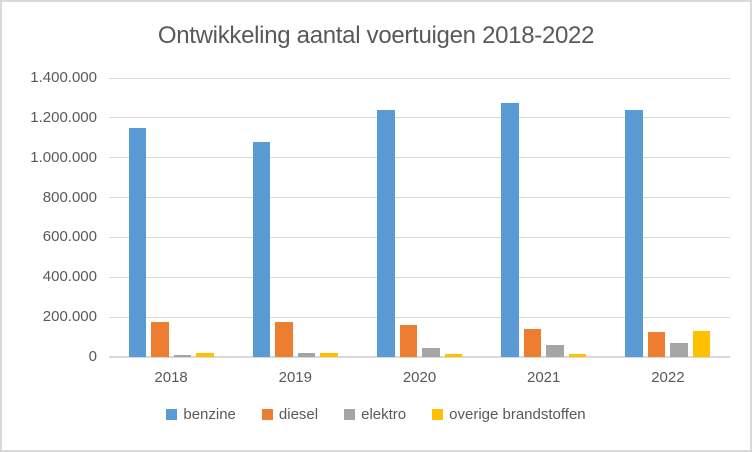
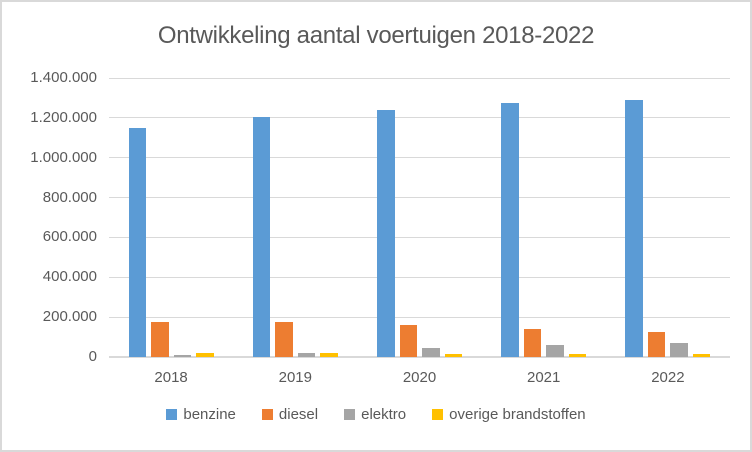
benzine/2019: 1080000 -> 1200000
benzine/2022: 1240000 -> 1290000
overige brandstoffen/2022: 130000 -> 20000
